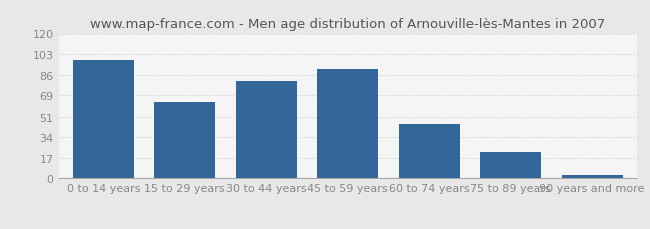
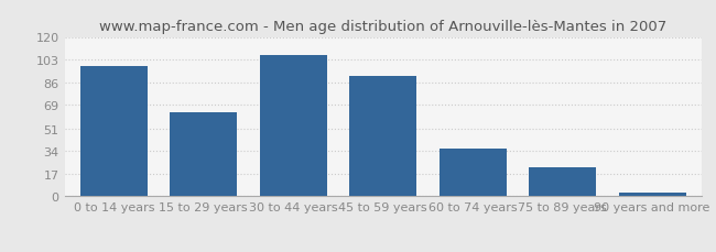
30 to 44 years: 81 -> 106
60 to 74 years: 45 -> 36
